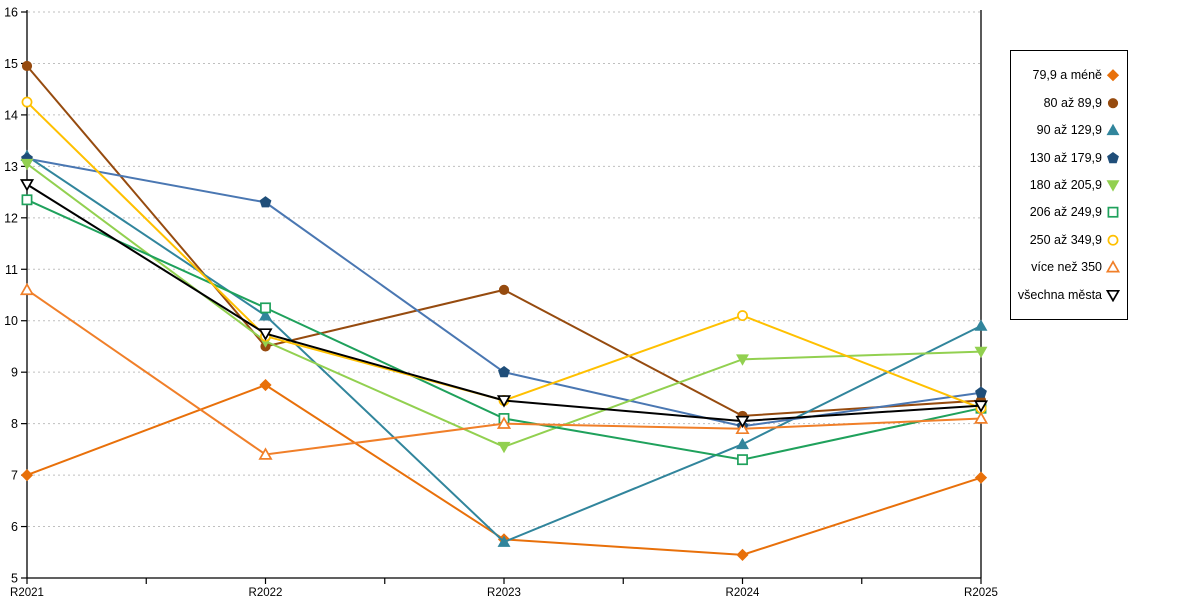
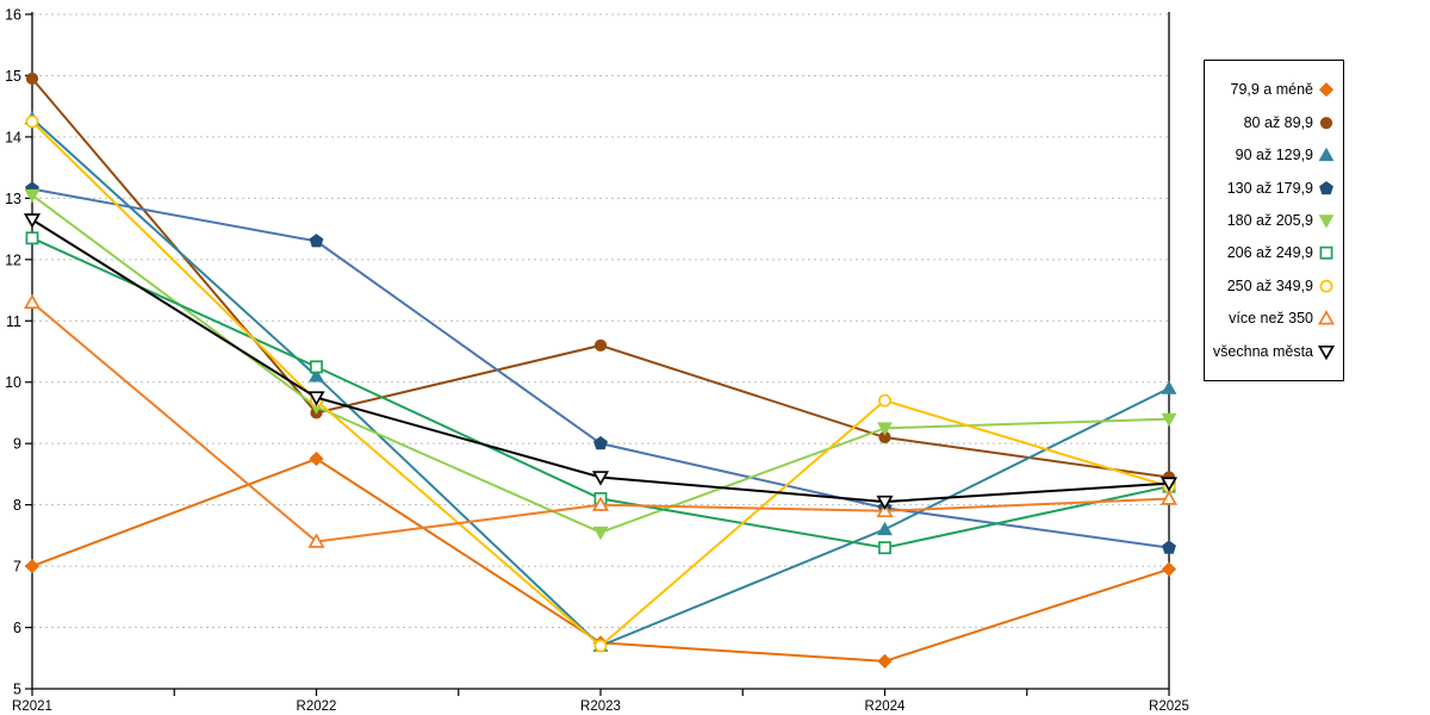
90 až 129,9/R2021: 13.2 -> 14.3
více než 350/R2021: 10.6 -> 11.3
250 až 349,9/R2023: 8.4 -> 5.7
80 až 89,9/R2024: 8.2 -> 9.1
250 až 349,9/R2024: 10.1 -> 9.7
130 až 179,9/R2025: 8.6 -> 7.3
